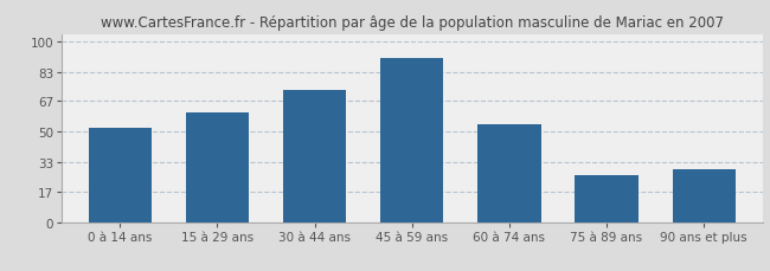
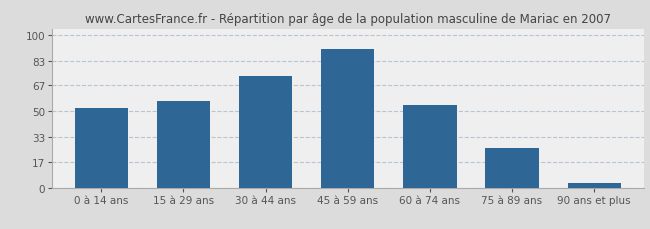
15 à 29 ans: 61 -> 57
90 ans et plus: 29 -> 3
